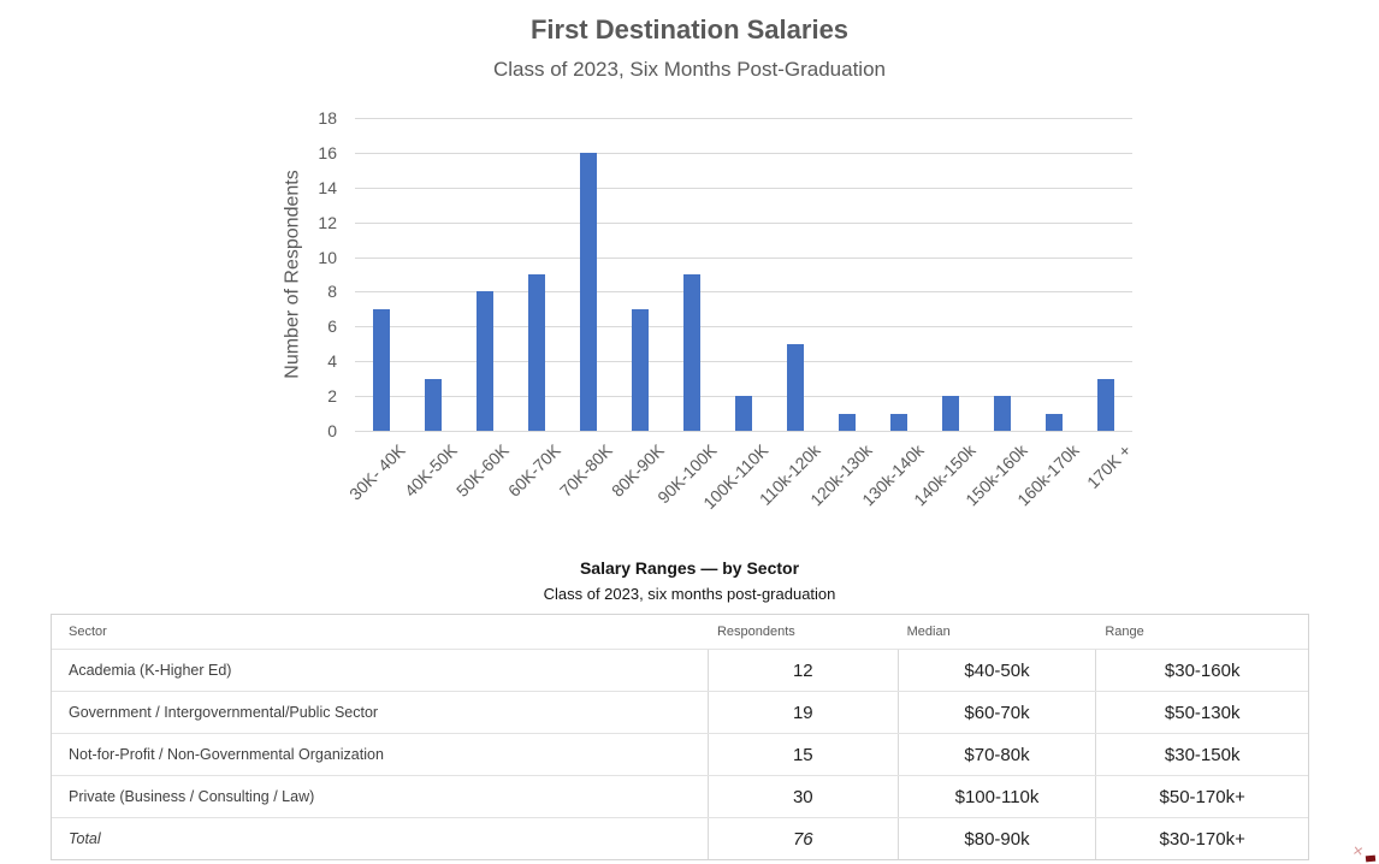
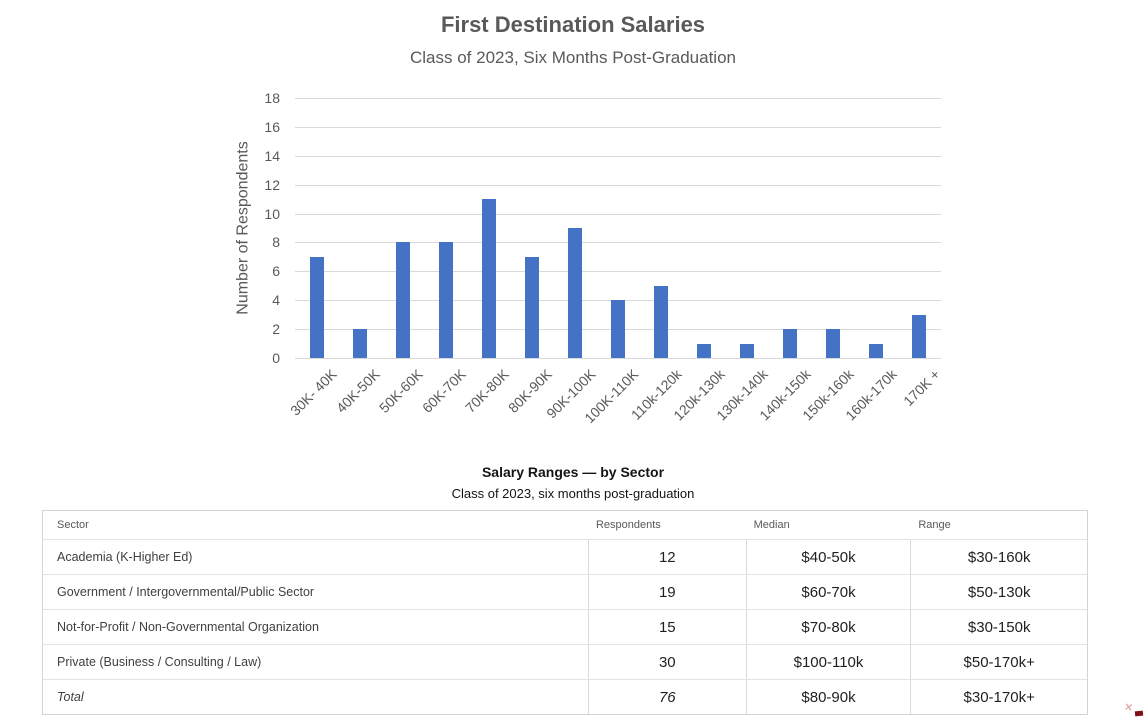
40K-50K: 3 -> 2
60K-70K: 9 -> 8
70K-80K: 16 -> 11
100K-110K: 2 -> 4
